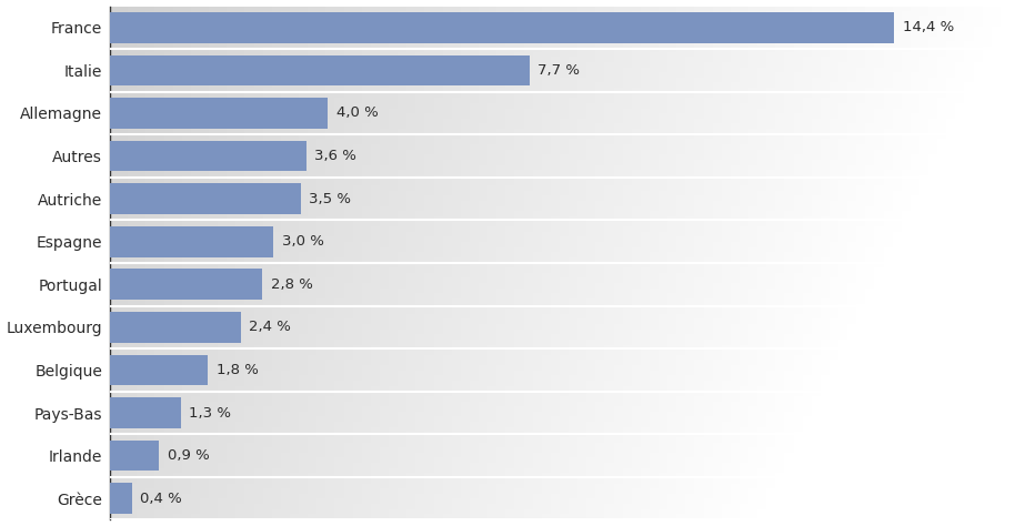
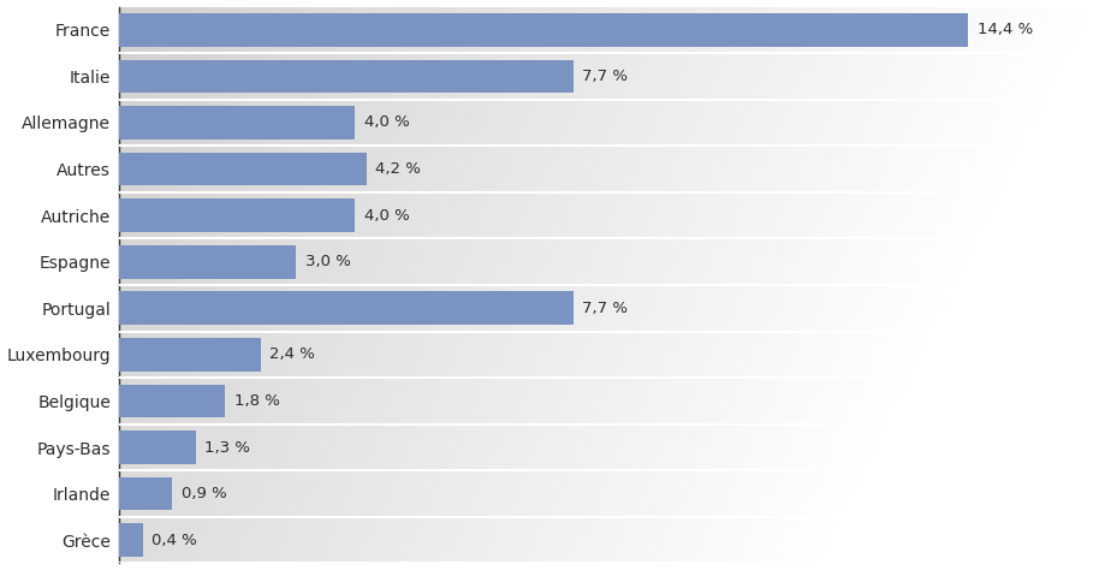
Autres: 3,6 -> 4,2
Autriche: 3,5 -> 4,0
Portugal: 2,8 -> 7,7
